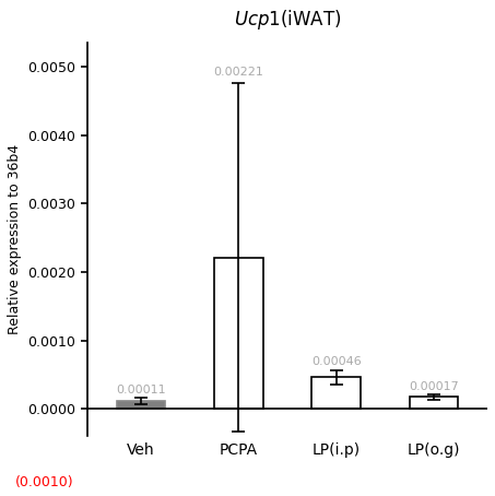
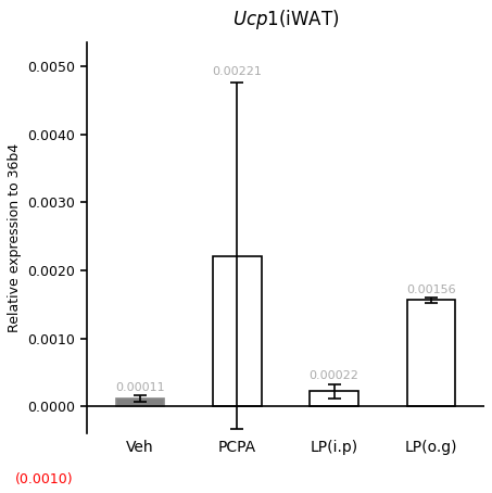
LP(i.p): 0.00046 -> 0.00022
LP(o.g): 0.00017 -> 0.00156
